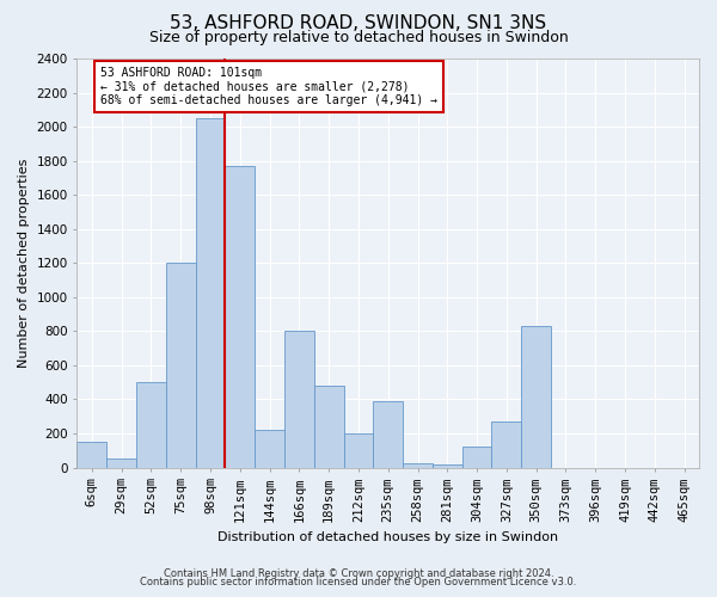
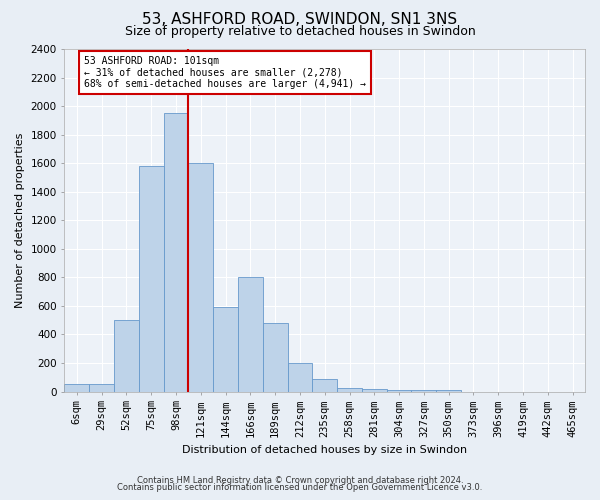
6sqm: 150 -> 50
75sqm: 1200 -> 1580
98sqm: 2050 -> 1950
121sqm: 1770 -> 1600
144sqm: 220 -> 590
235sqm: 390 -> 80
304sqm: 120 -> 10
327sqm: 270 -> 10
350sqm: 830 -> 10
